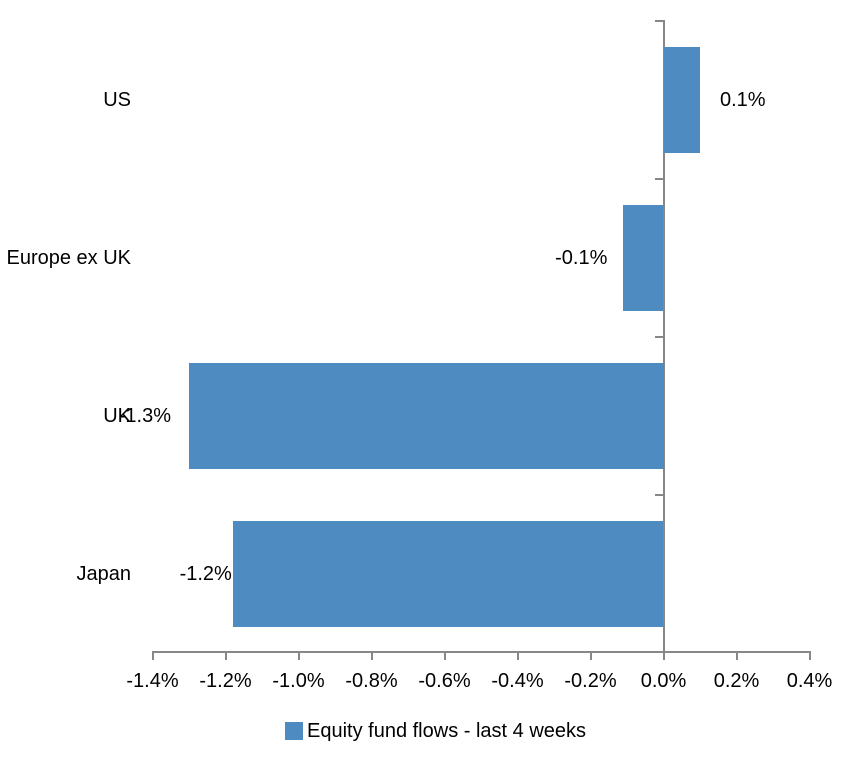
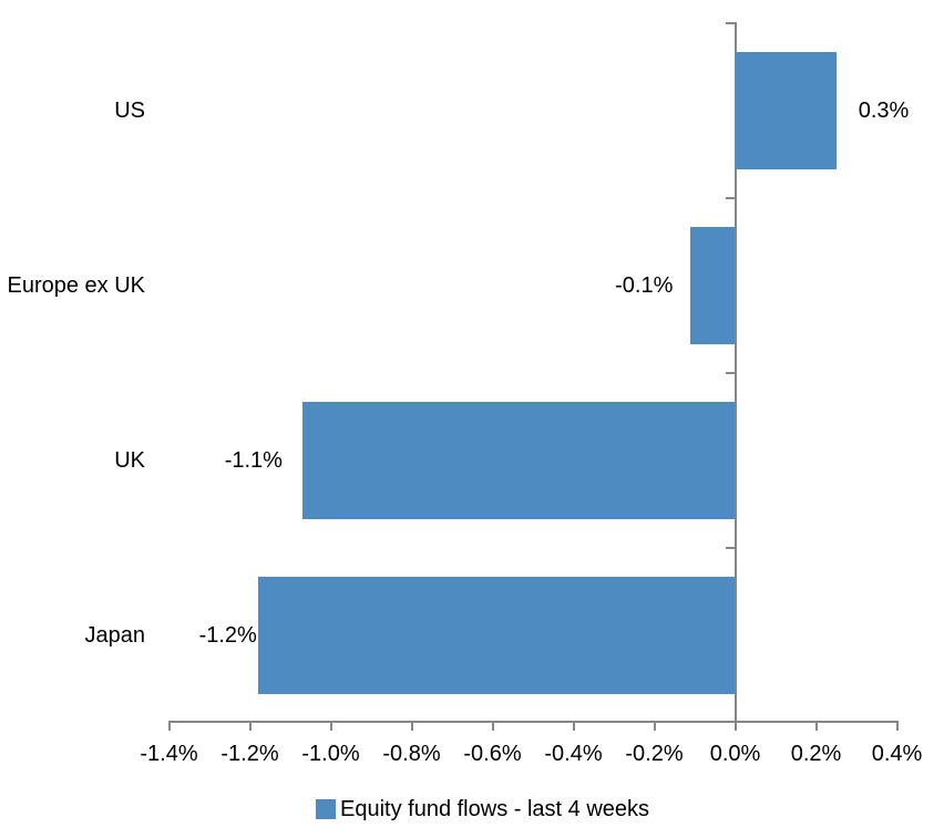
US: 0.1% -> 0.3%
UK: -1.3% -> -1.1%
